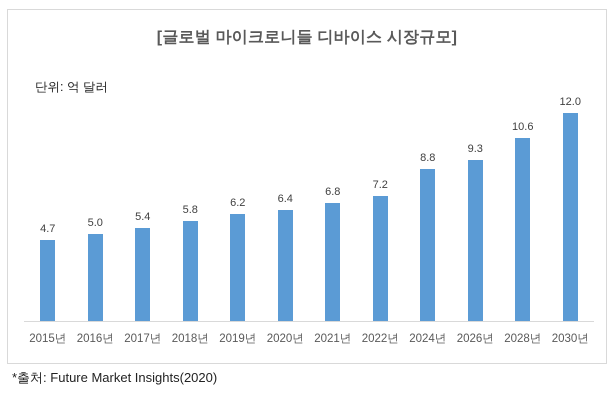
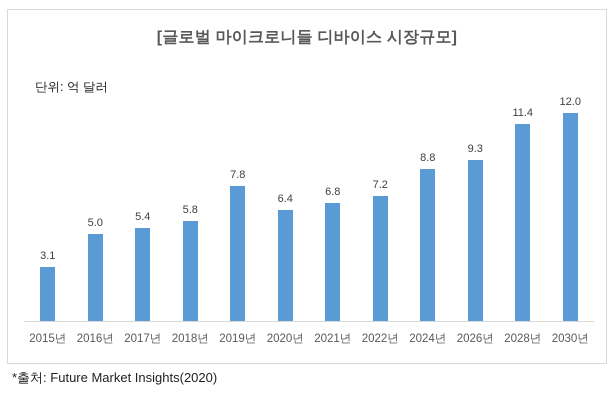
2015년: 4.7 -> 3.1
2019년: 6.2 -> 7.8
2028년: 10.6 -> 11.4
